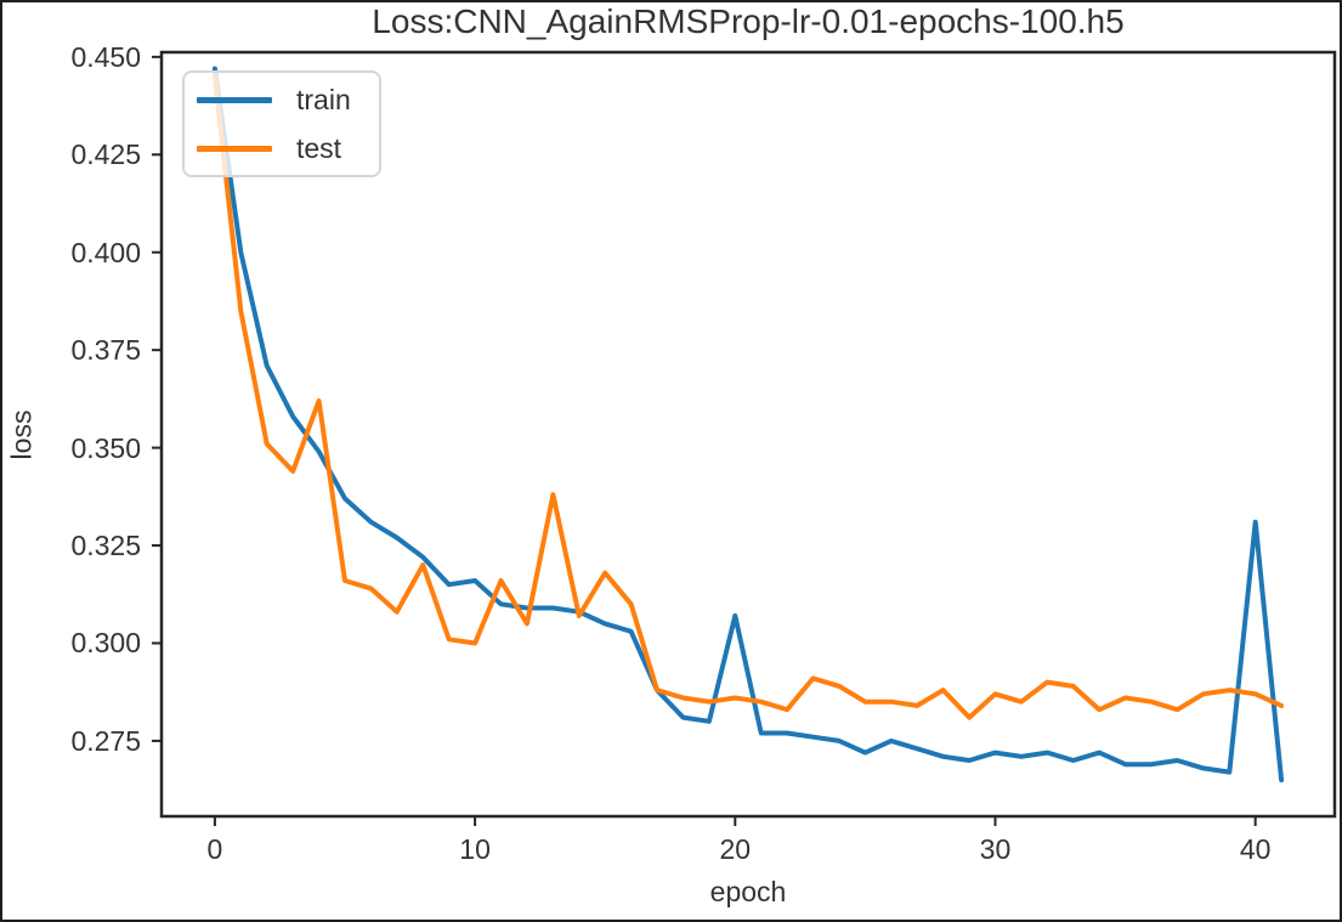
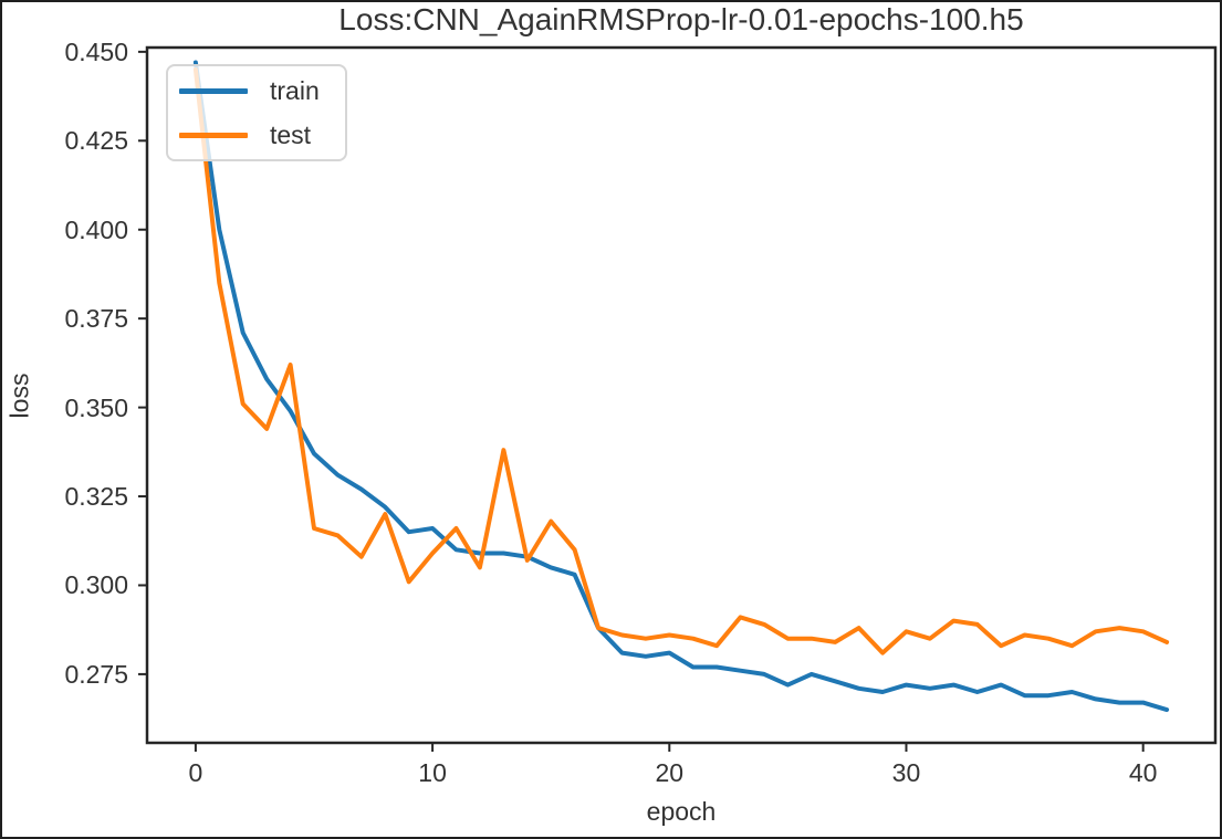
test/10: 0.300 -> 0.309
train/20: 0.307 -> 0.281
train/40: 0.331 -> 0.267
